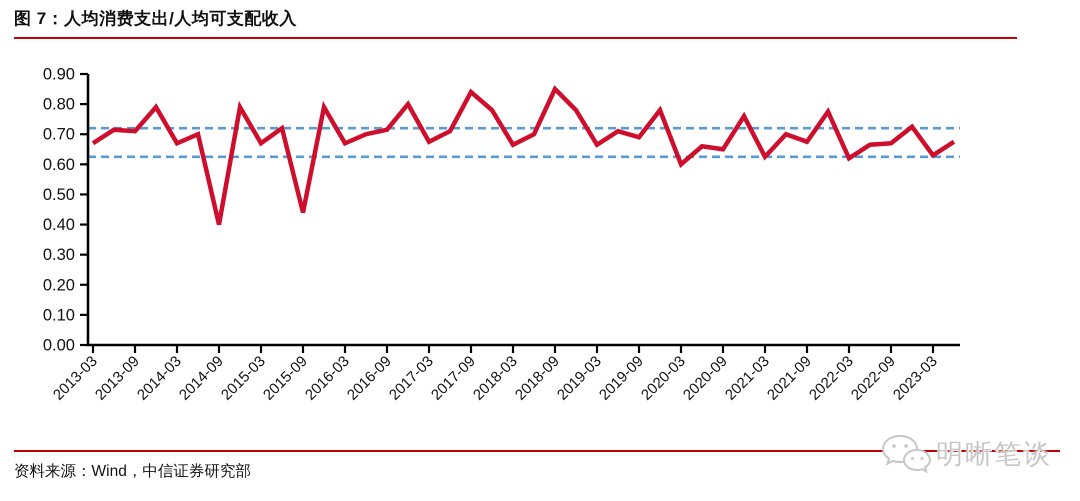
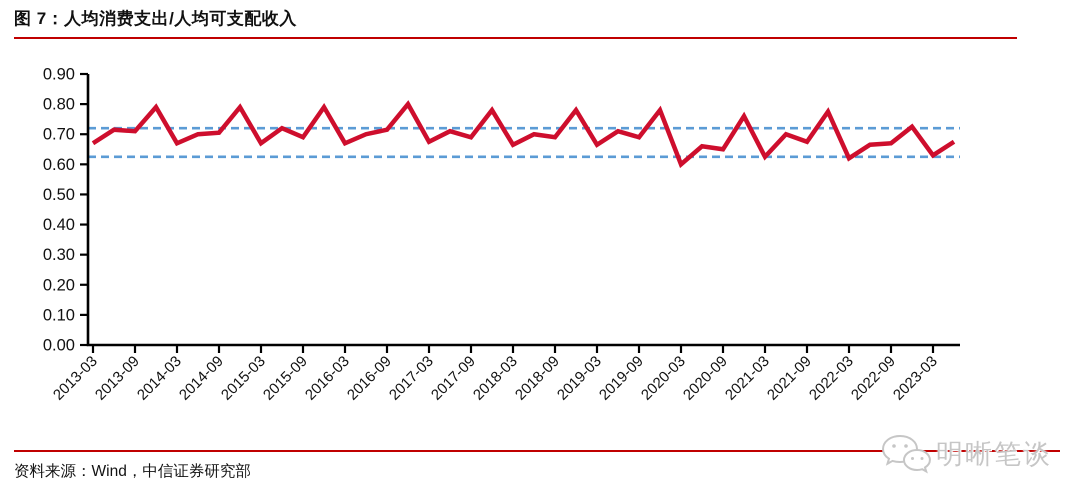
2014-09: 0.40 -> 0.70
2015-09: 0.44 -> 0.69
2017-09: 0.84 -> 0.69
2018-09: 0.85 -> 0.69
